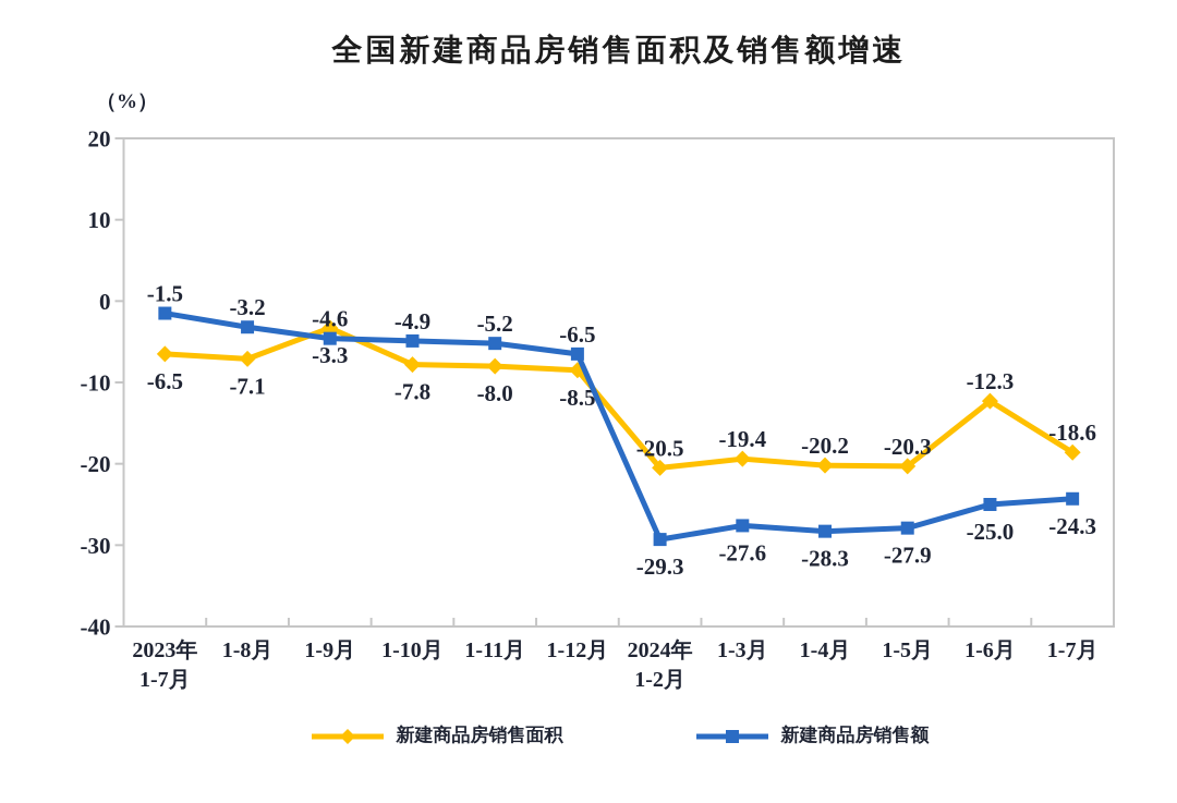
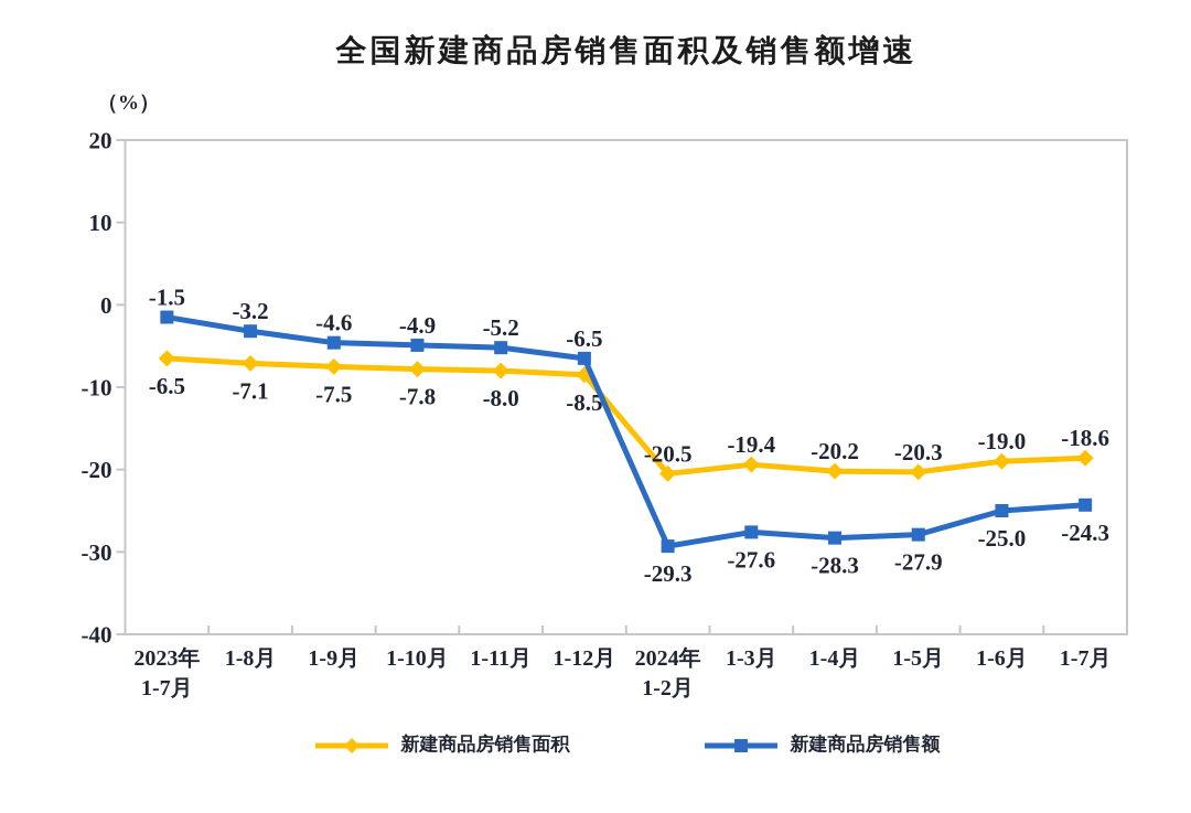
新建商品房销售面积/1-9月: -3.3 -> -7.5
新建商品房销售面积/1-6月: -12.3 -> -19.0
